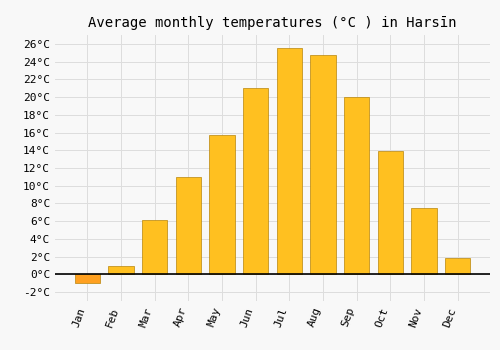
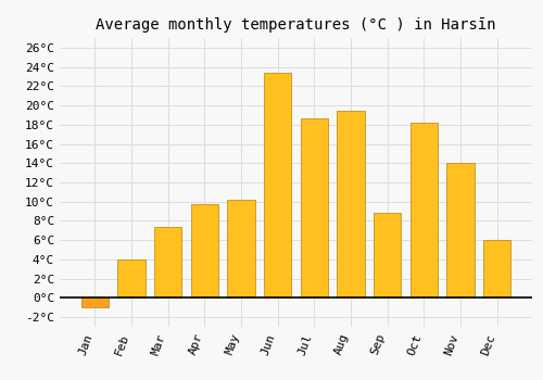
Feb: 1.0°C -> 4.0°C
Mar: 6.1°C -> 7.4°C
Apr: 11.0°C -> 9.8°C
May: 15.7°C -> 10.2°C
Jun: 21.0°C -> 23.4°C
Jul: 25.5°C -> 18.6°C
Aug: 24.7°C -> 19.4°C
Sep: 20.0°C -> 8.8°C
Oct: 13.9°C -> 18.2°C
Nov: 7.5°C -> 14.0°C
Dec: 1.8°C -> 6.0°C
